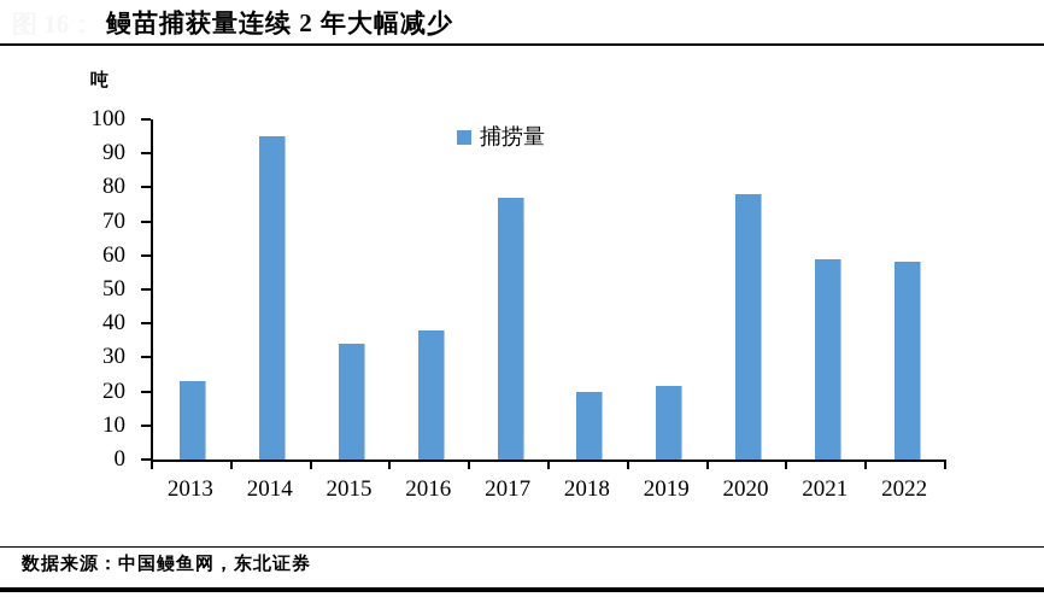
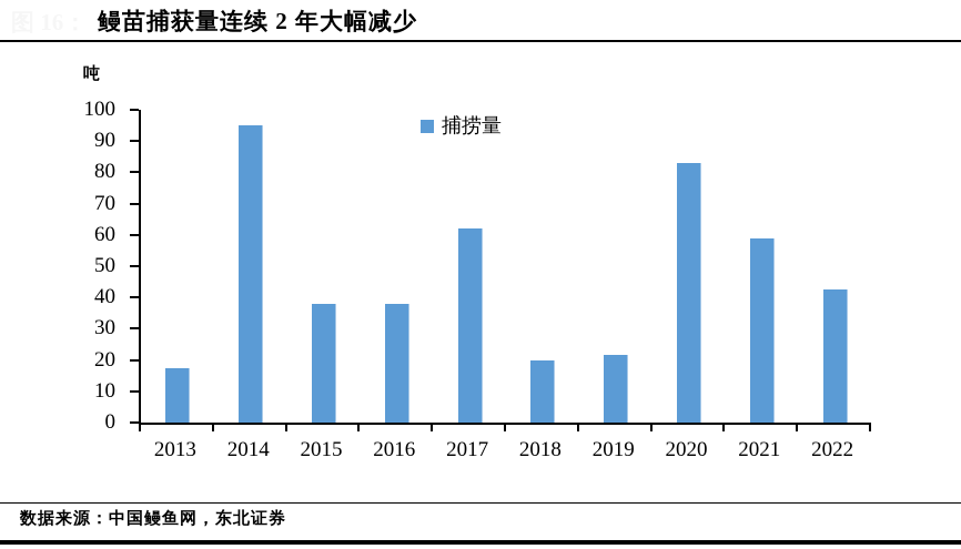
2013: 23 -> 18
2015: 34 -> 38
2017: 77 -> 62
2020: 78 -> 83
2022: 58 -> 42
